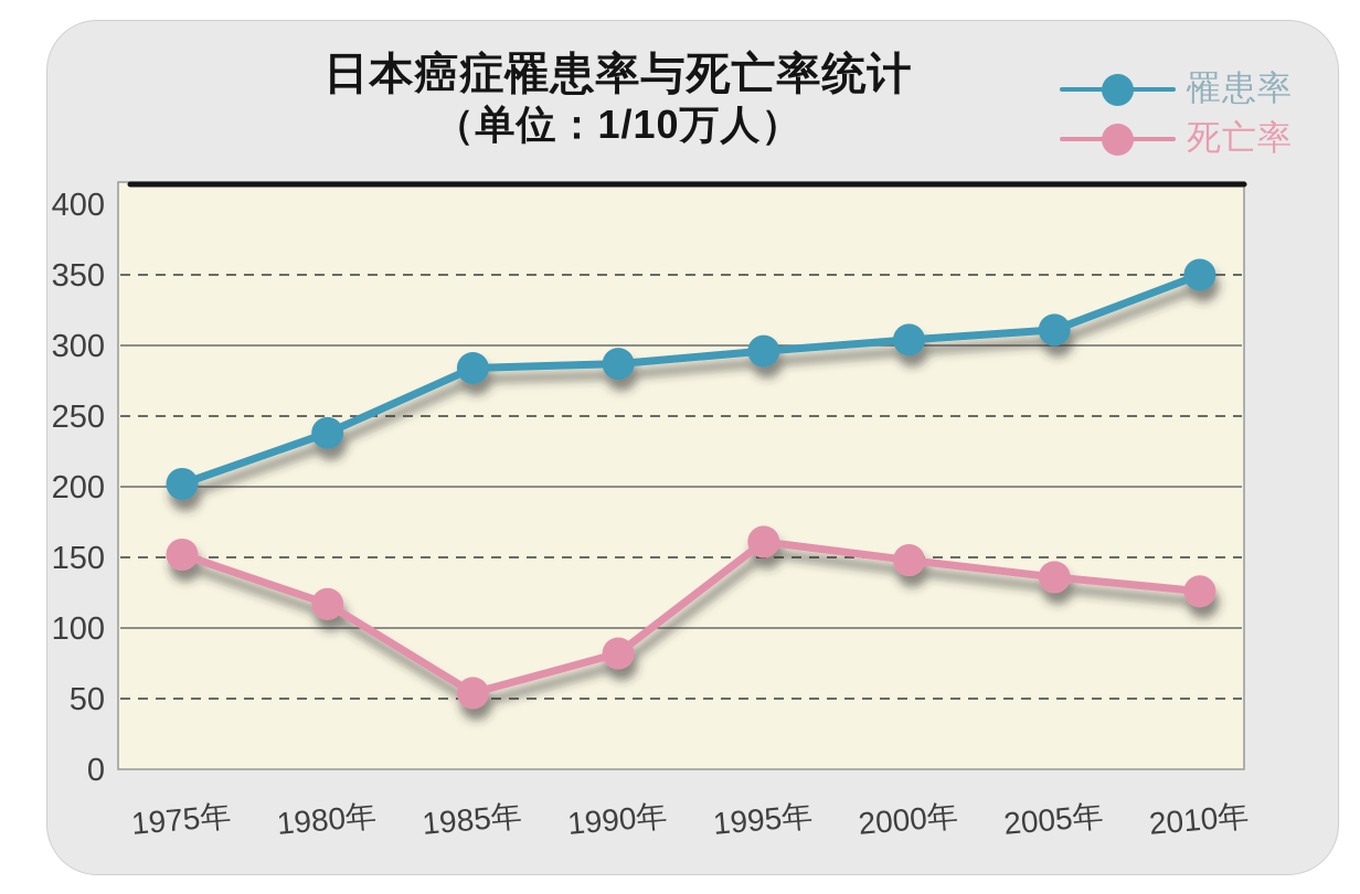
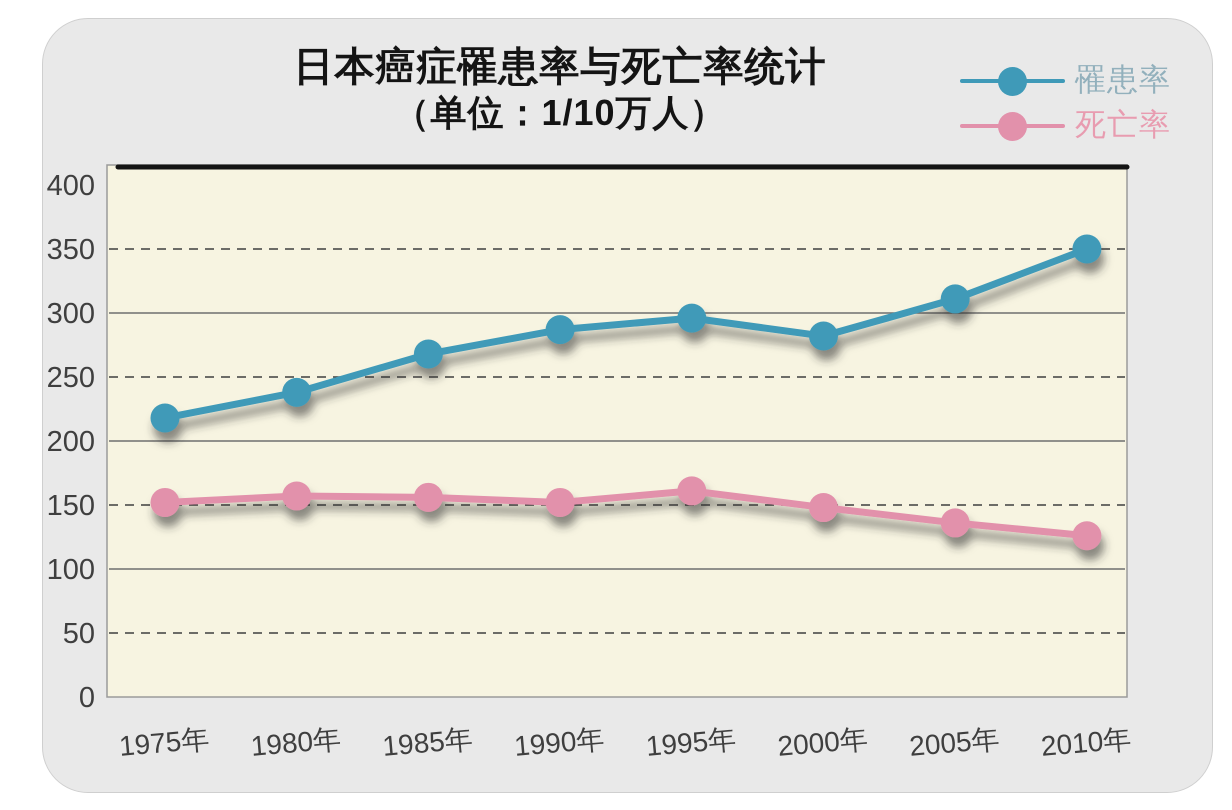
罹患率/1975年: 202 -> 218
死亡率/1980年: 117 -> 157
罹患率/1985年: 284 -> 268
死亡率/1985年: 54 -> 156
死亡率/1990年: 82 -> 152
罹患率/2000年: 304 -> 282
